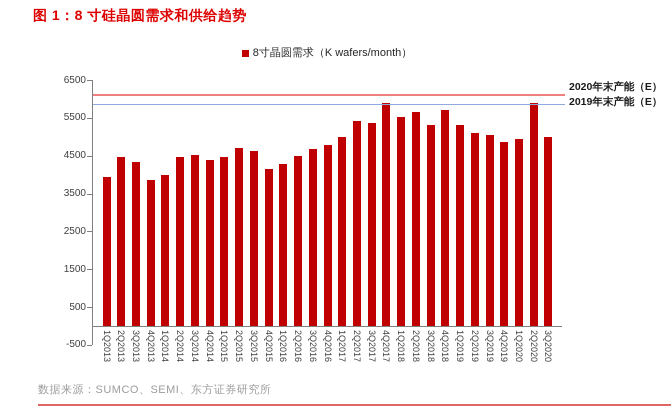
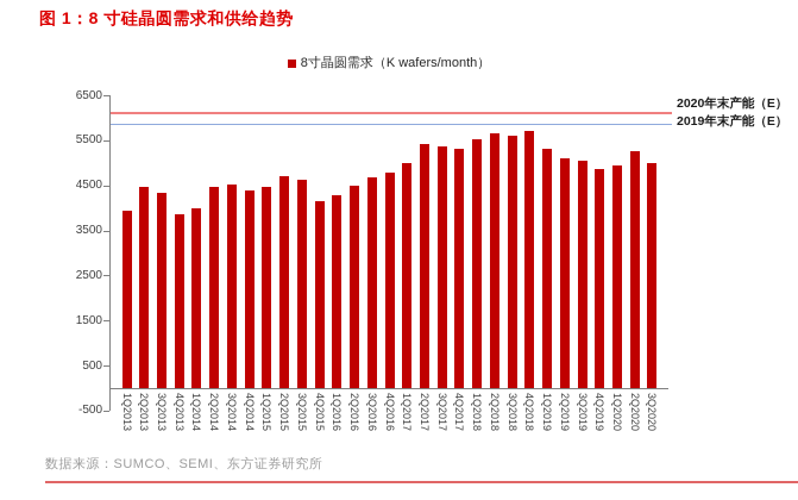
4Q2017: 5900 -> 5300
3Q2018: 5300 -> 5600
2Q2020: 5900 -> 5200
